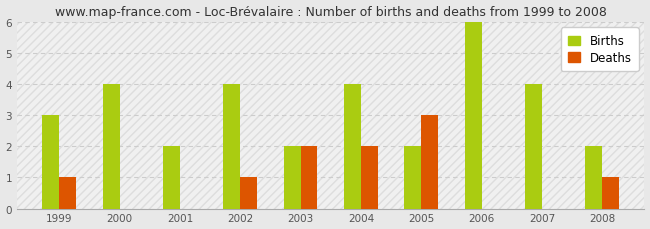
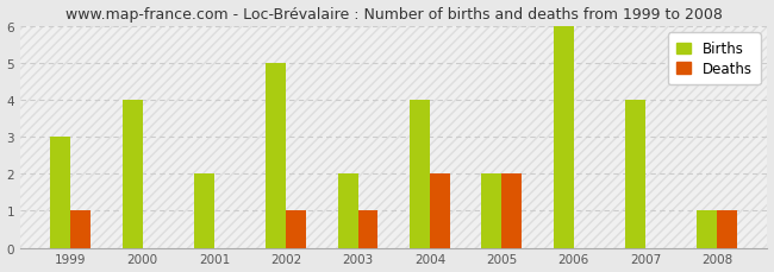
Births/2002: 4 -> 5
Deaths/2003: 2 -> 1
Deaths/2005: 3 -> 2
Births/2008: 2 -> 1
